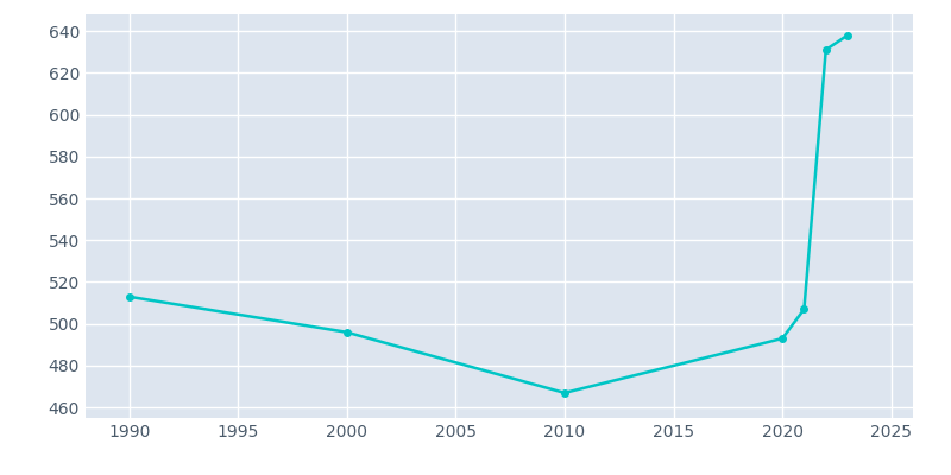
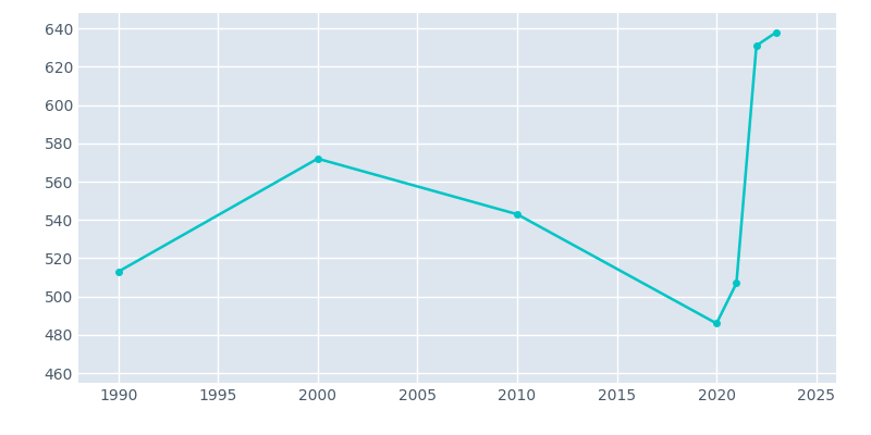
2000: 496 -> 572
2010: 467 -> 543
2020: 493 -> 486
